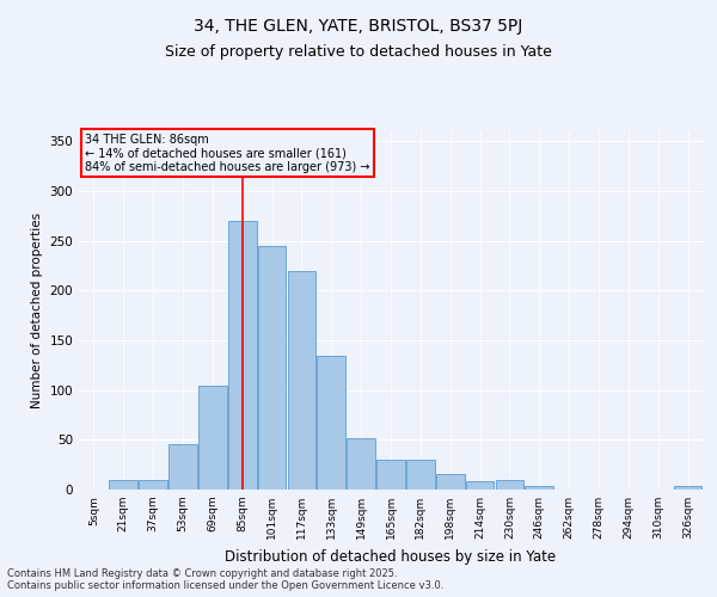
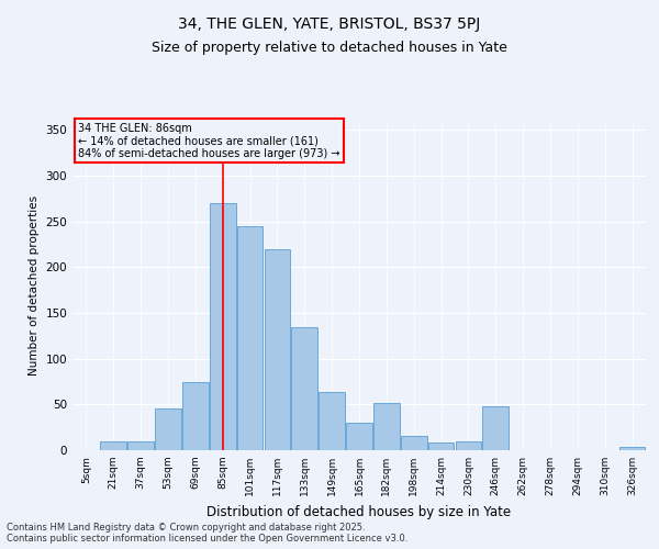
69sqm: 105 -> 74
149sqm: 52 -> 64
182sqm: 30 -> 52
246sqm: 4 -> 48
